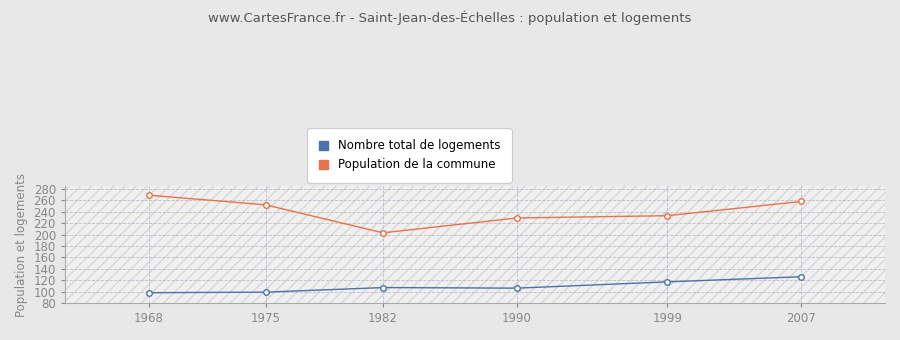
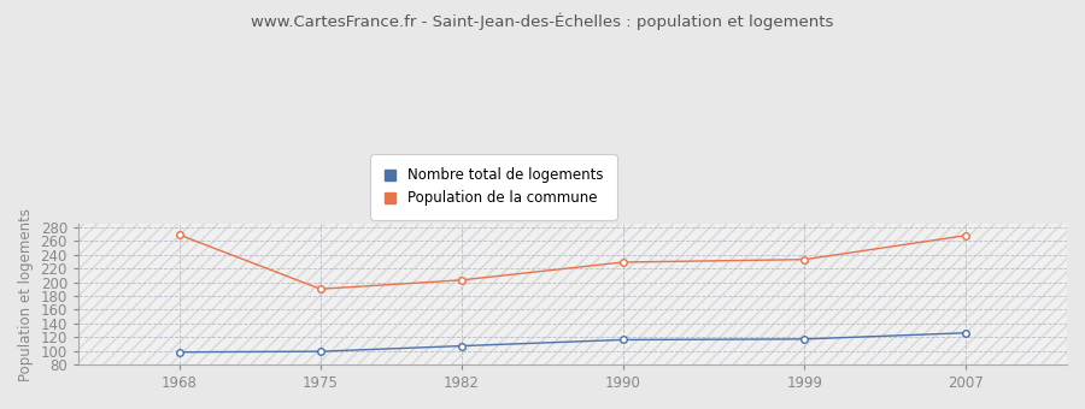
Population de la commune/1975: 252 -> 190
Nombre total de logements/1990: 106 -> 116
Population de la commune/2007: 258 -> 268
